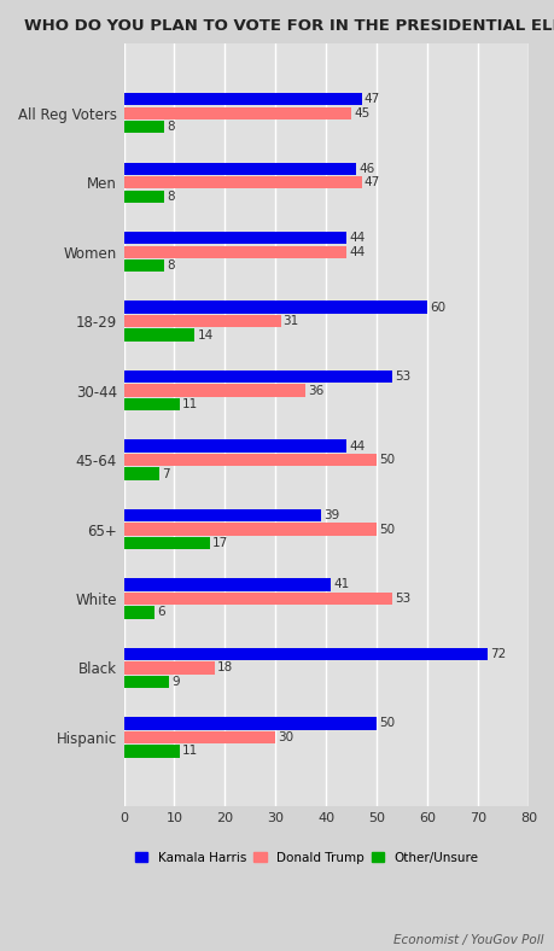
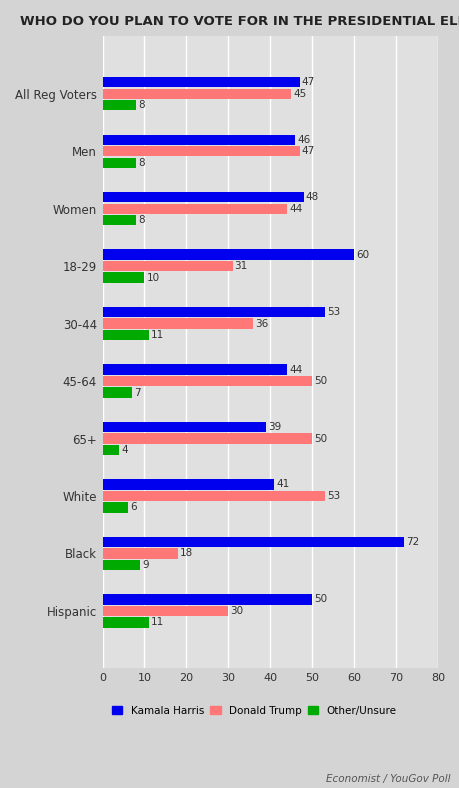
Kamala Harris/Women: 44 -> 48
Other/Unsure/18-29: 14 -> 10
Other/Unsure/65+: 17 -> 4
